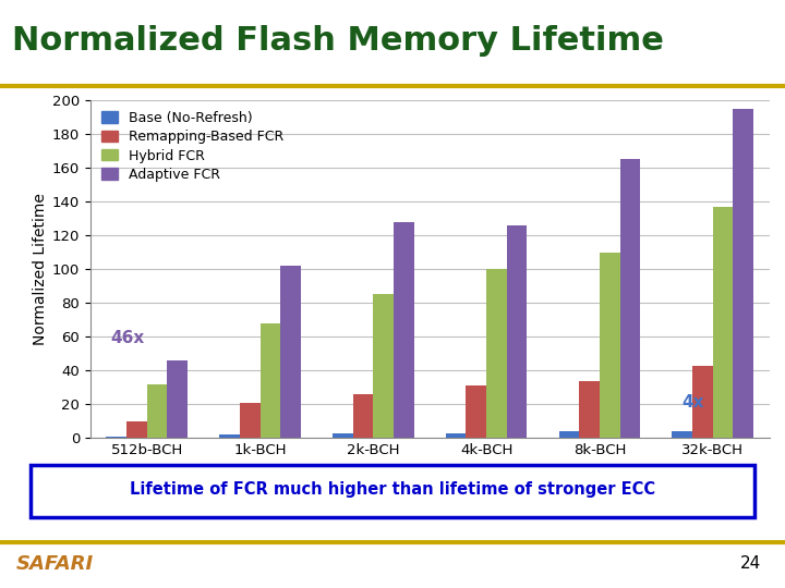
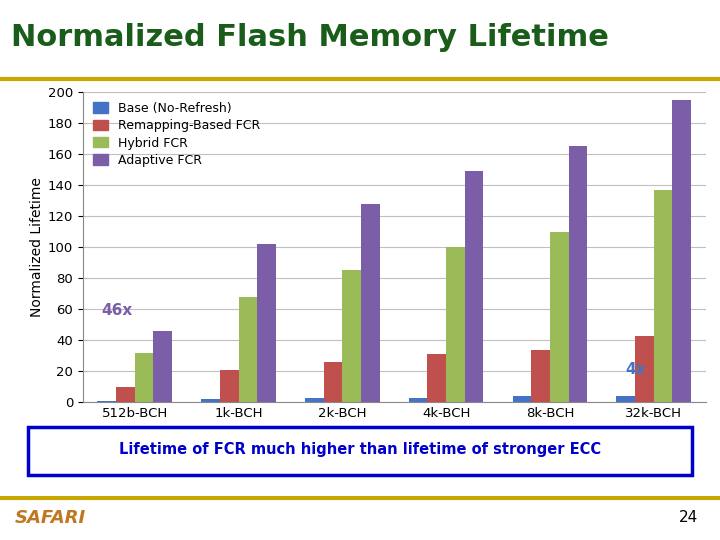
Adaptive FCR/4k-BCH: 126 -> 149
